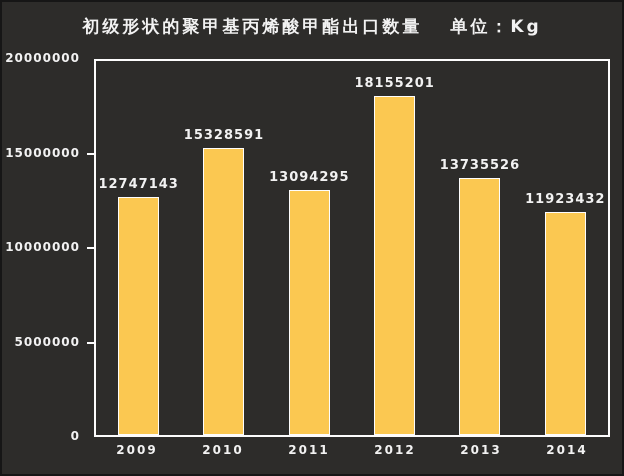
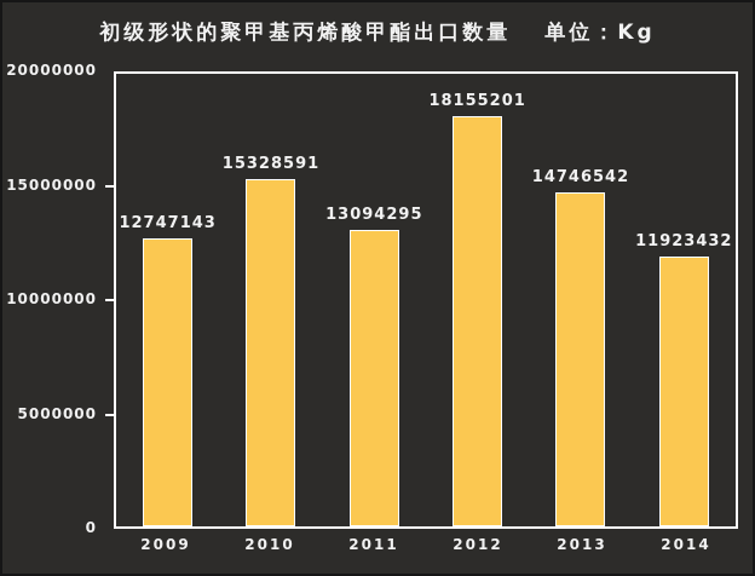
2013: 13735526 -> 14746542
